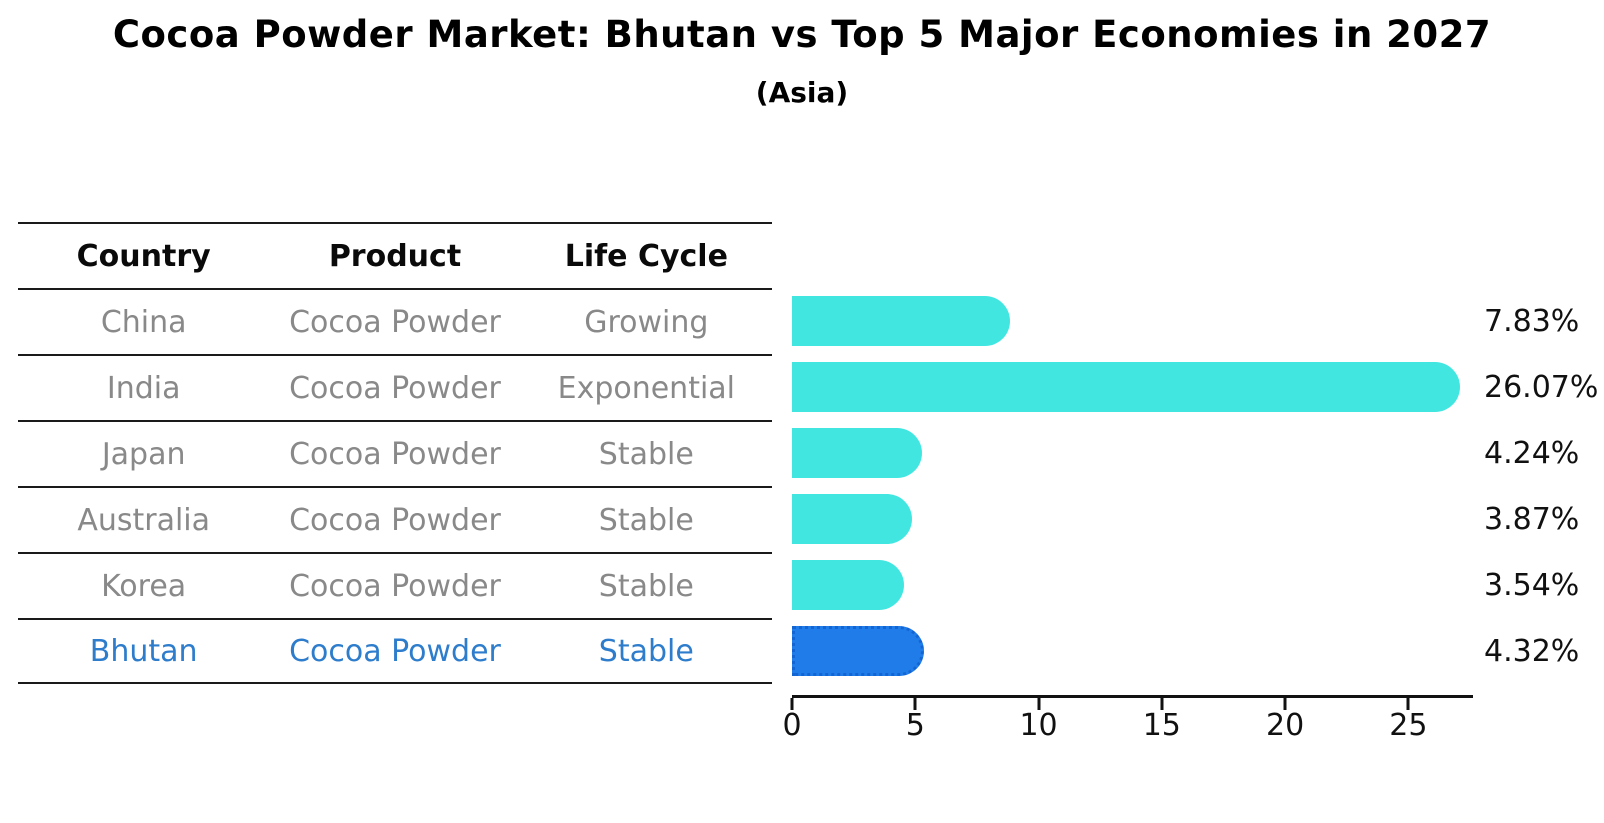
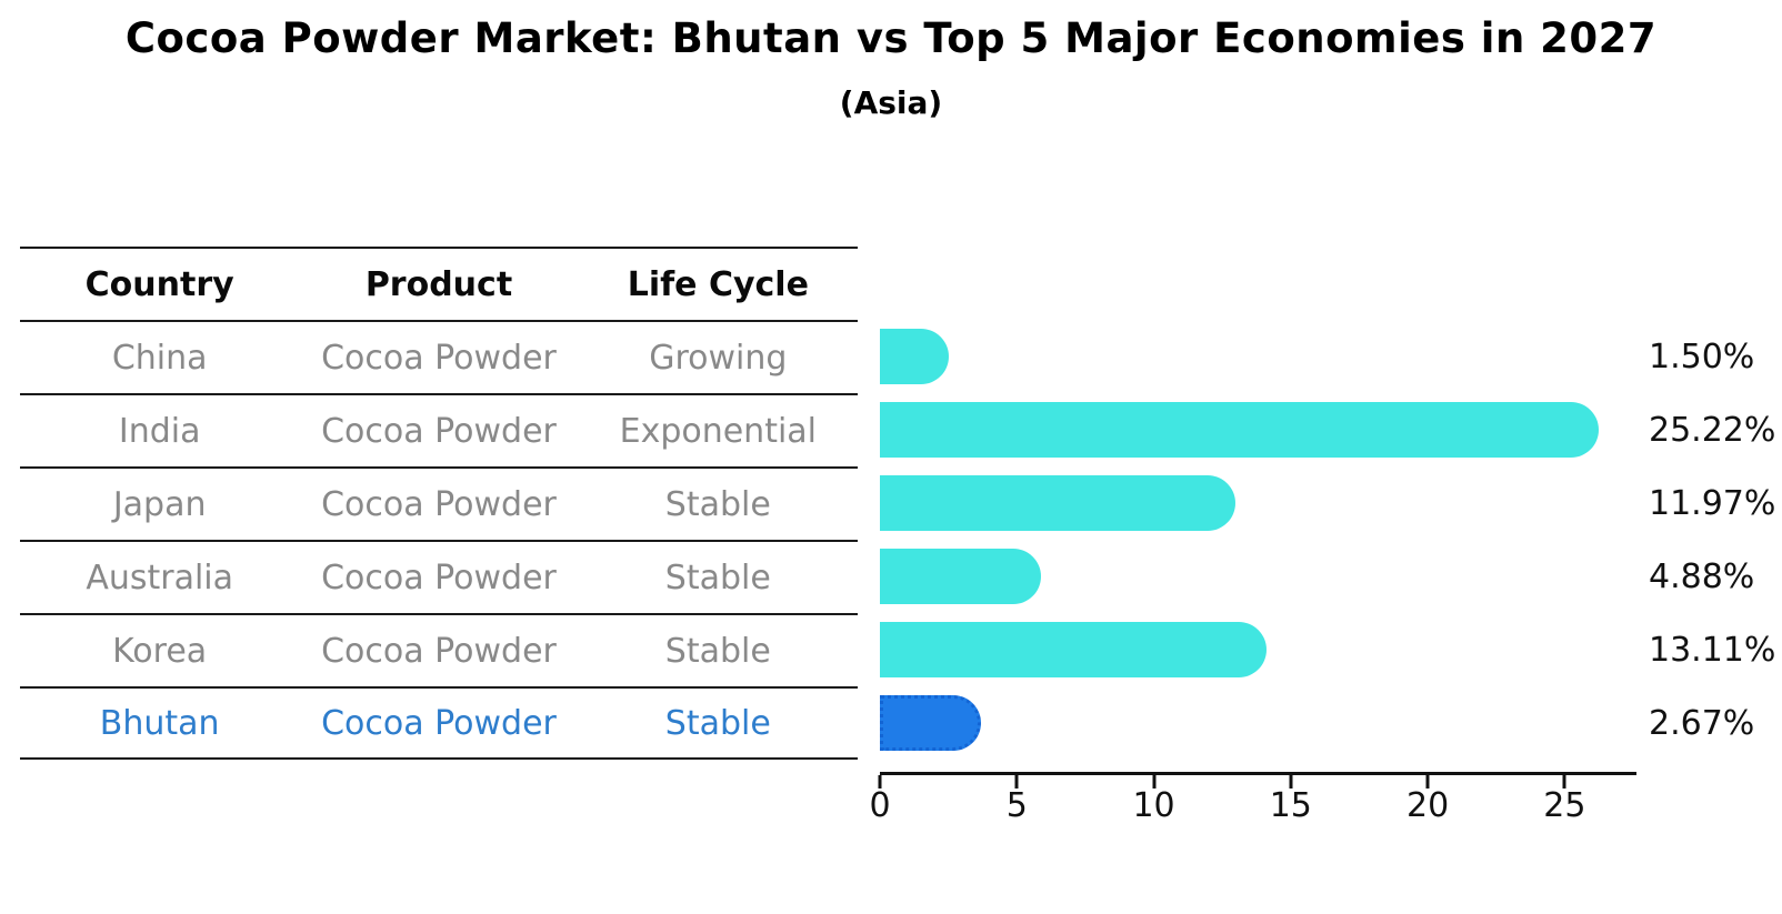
China: 7.83% -> 1.50%
India: 26.07% -> 25.22%
Japan: 4.24% -> 11.97%
Australia: 3.87% -> 4.88%
Korea: 3.54% -> 13.11%
Bhutan: 4.32% -> 2.67%
